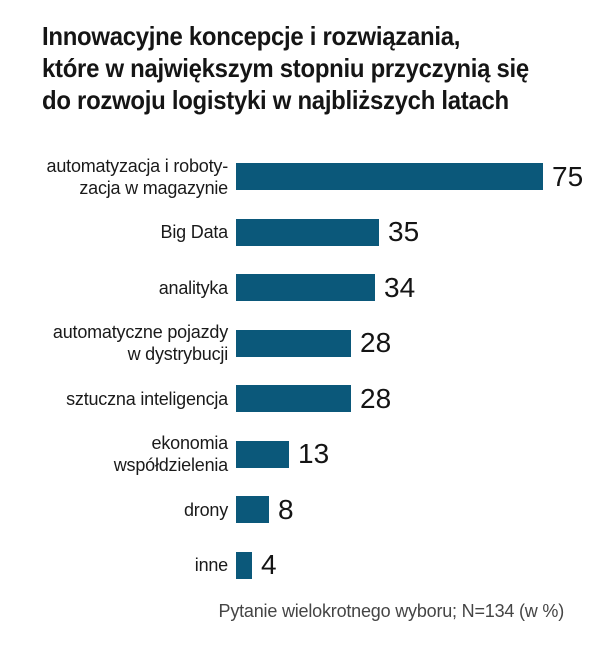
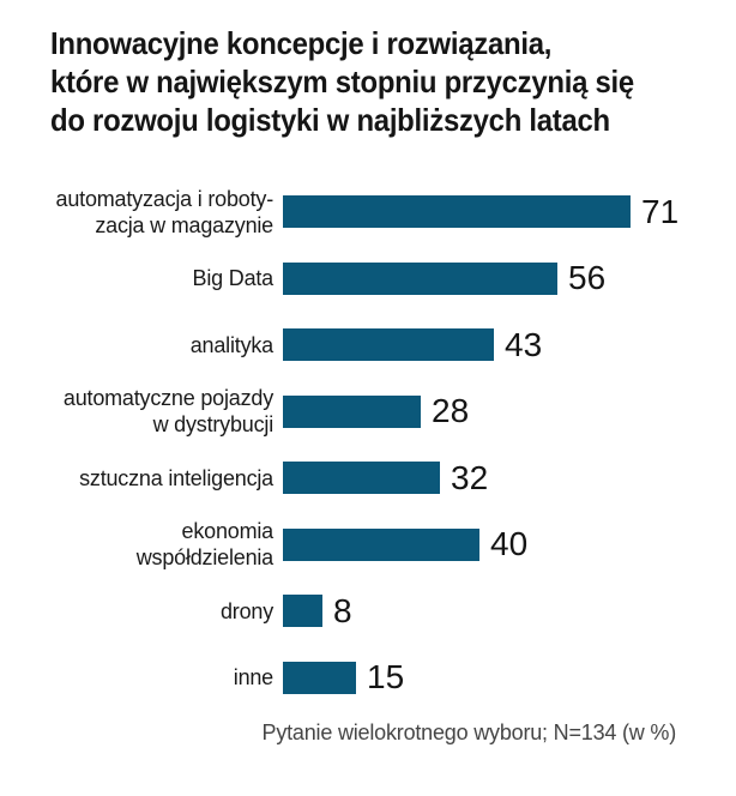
automatyzacja i roboty- zacja w magazynie: 75 -> 71
Big Data: 35 -> 56
analityka: 34 -> 43
sztuczna inteligencja: 28 -> 32
ekonomia współdzielenia: 13 -> 40
inne: 4 -> 15
